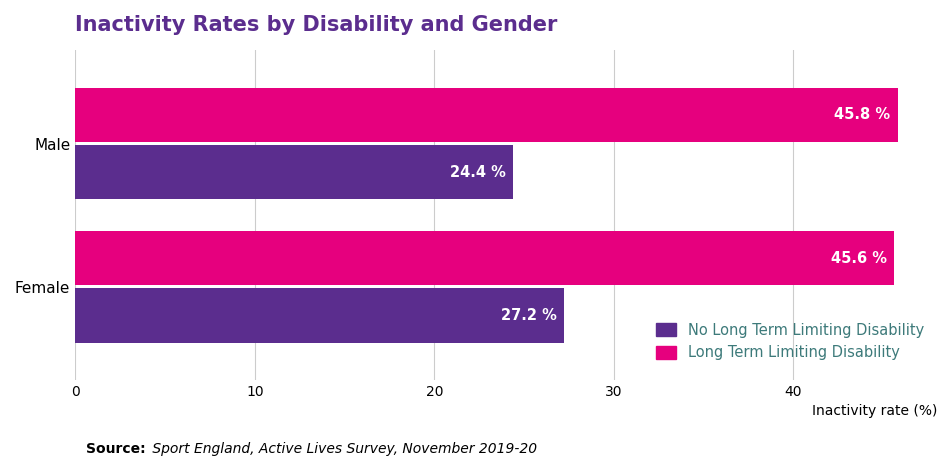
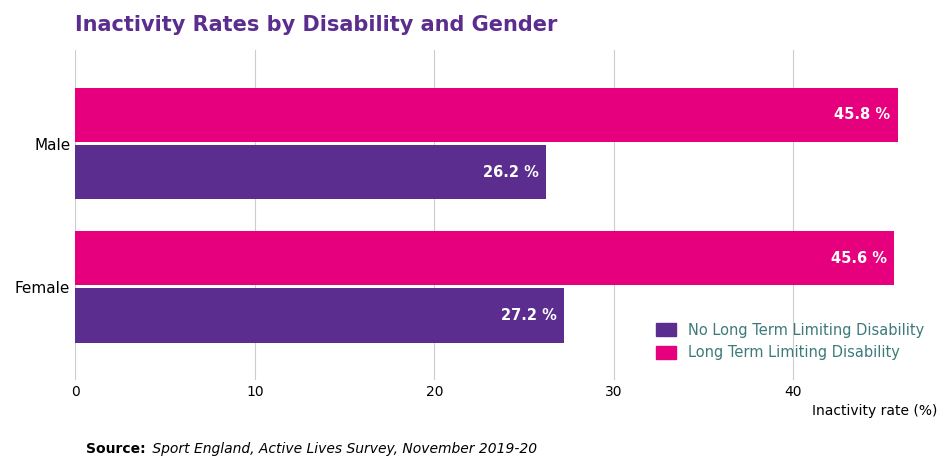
No Long Term Limiting Disability/Male: 24.4 -> 26.2
